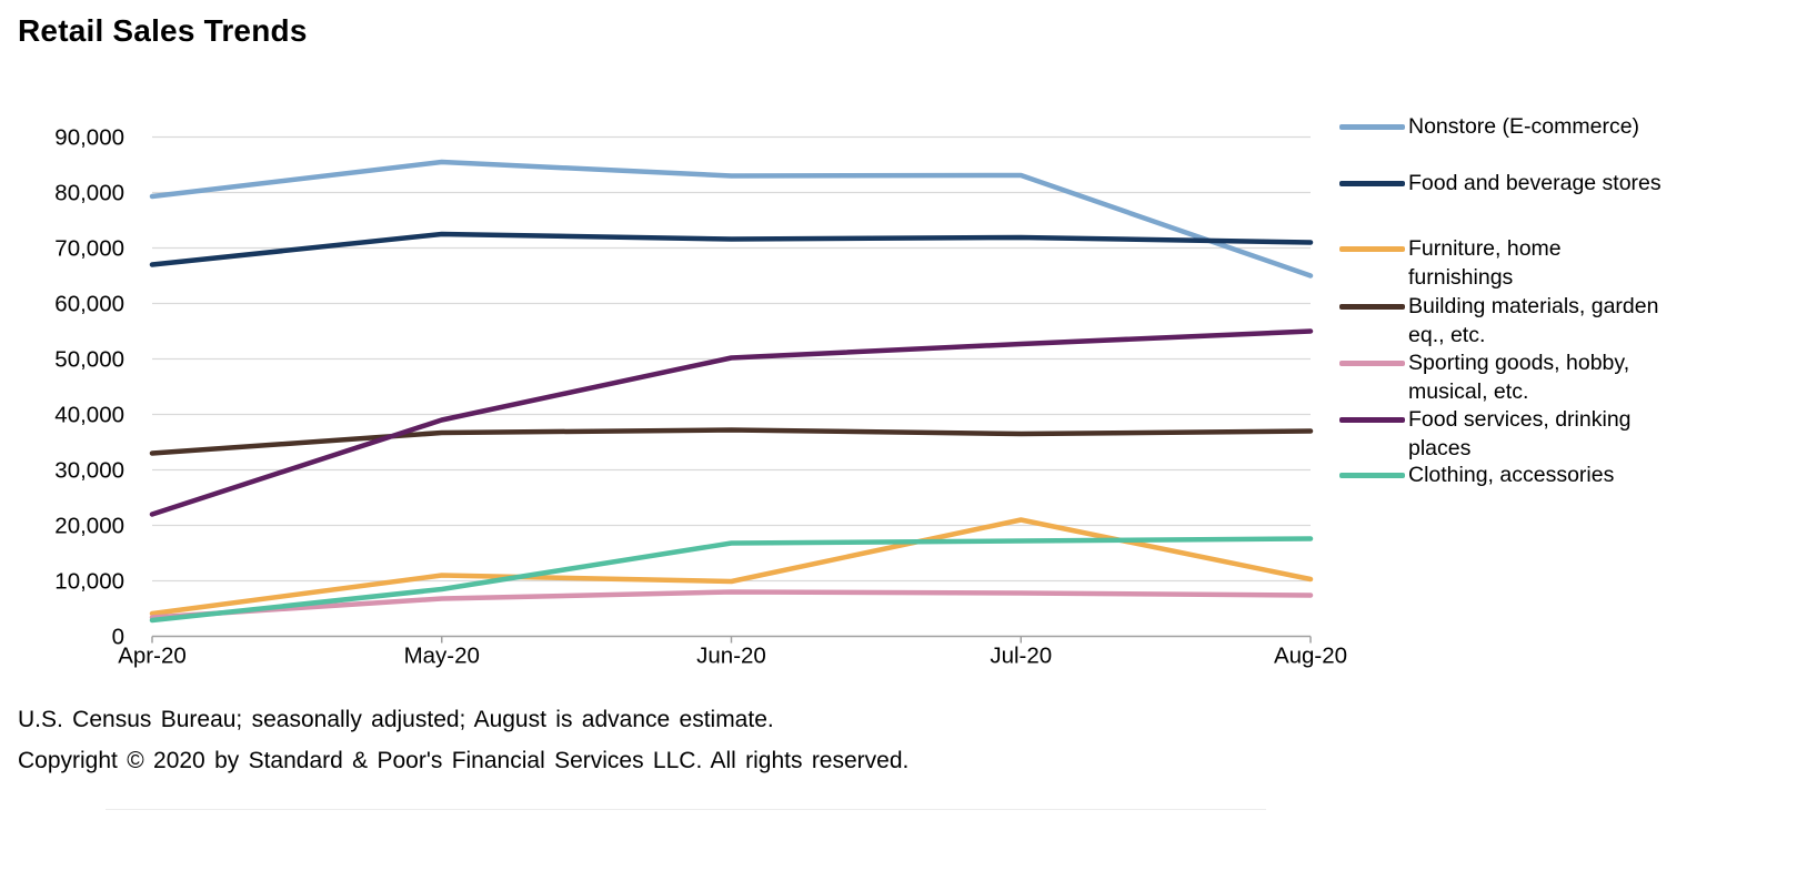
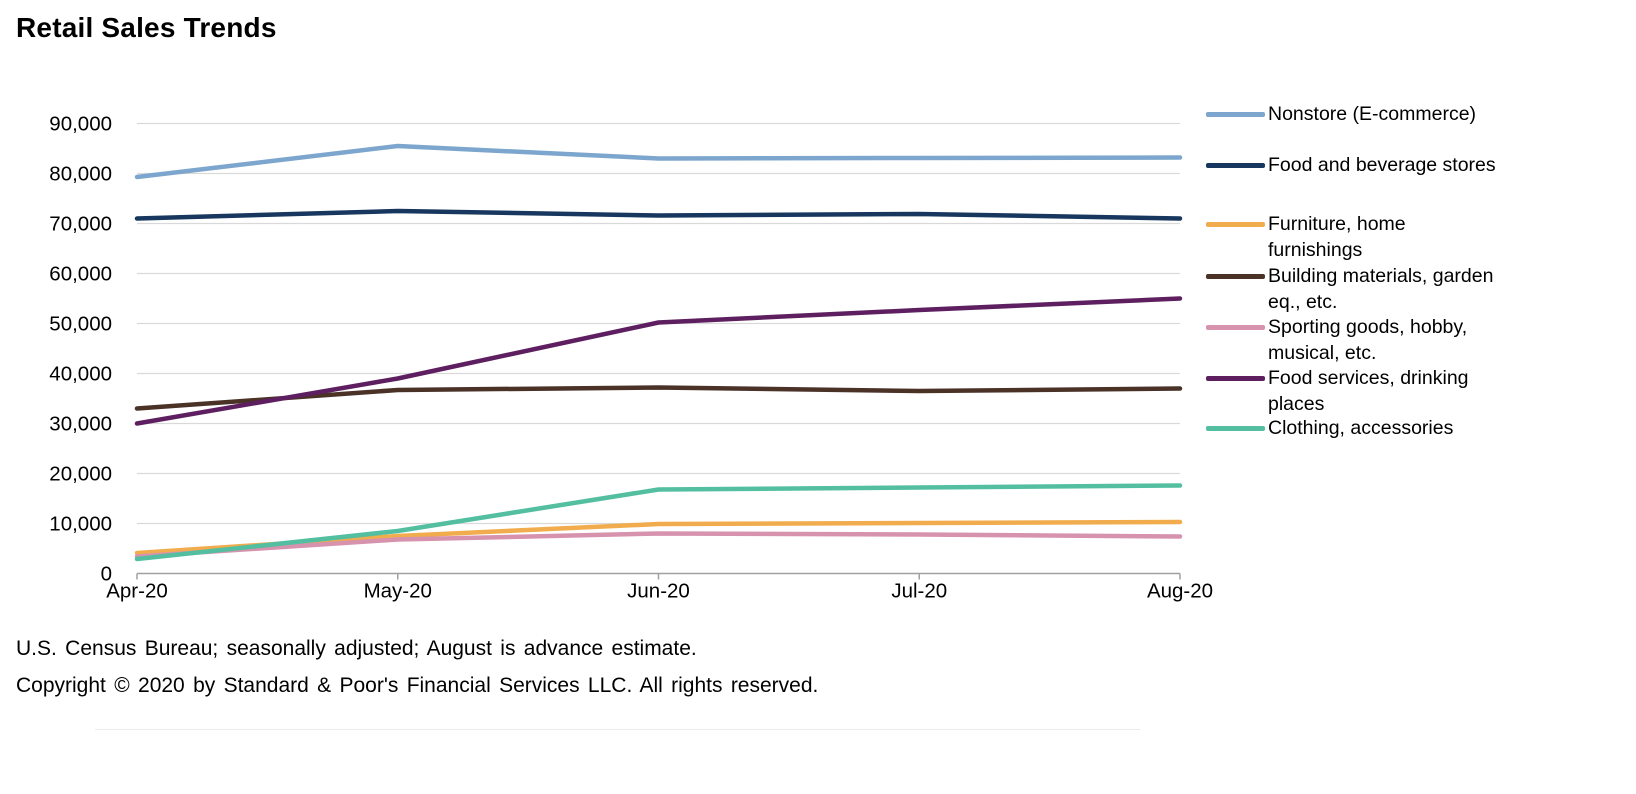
Food and beverage stores/Apr-20: 67000 -> 71000
Food services, drinking places/Apr-20: 22000 -> 30000
Furniture, home furnishings/May-20: 11000 -> 8000
Furniture, home furnishings/Jul-20: 21000 -> 10000
Nonstore (E-commerce)/Aug-20: 65000 -> 83000
